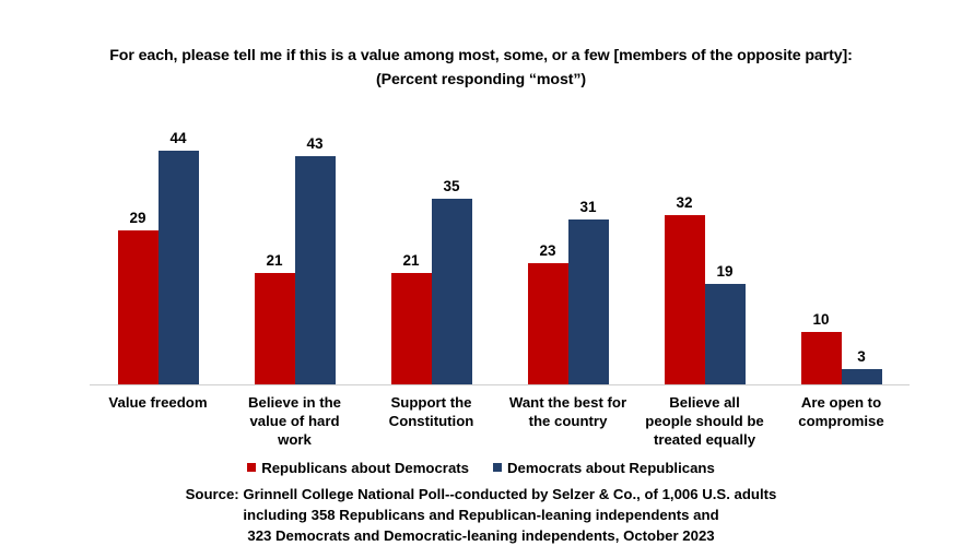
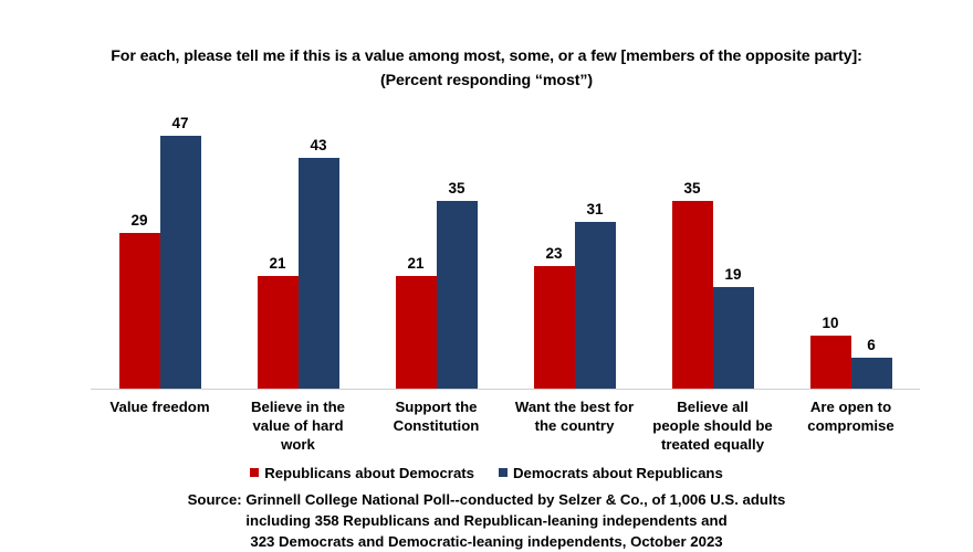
Democrats about Republicans/Value freedom: 44 -> 47
Republicans about Democrats/Believe all people should be treated equally: 32 -> 35
Democrats about Republicans/Are open to compromise: 3 -> 6
